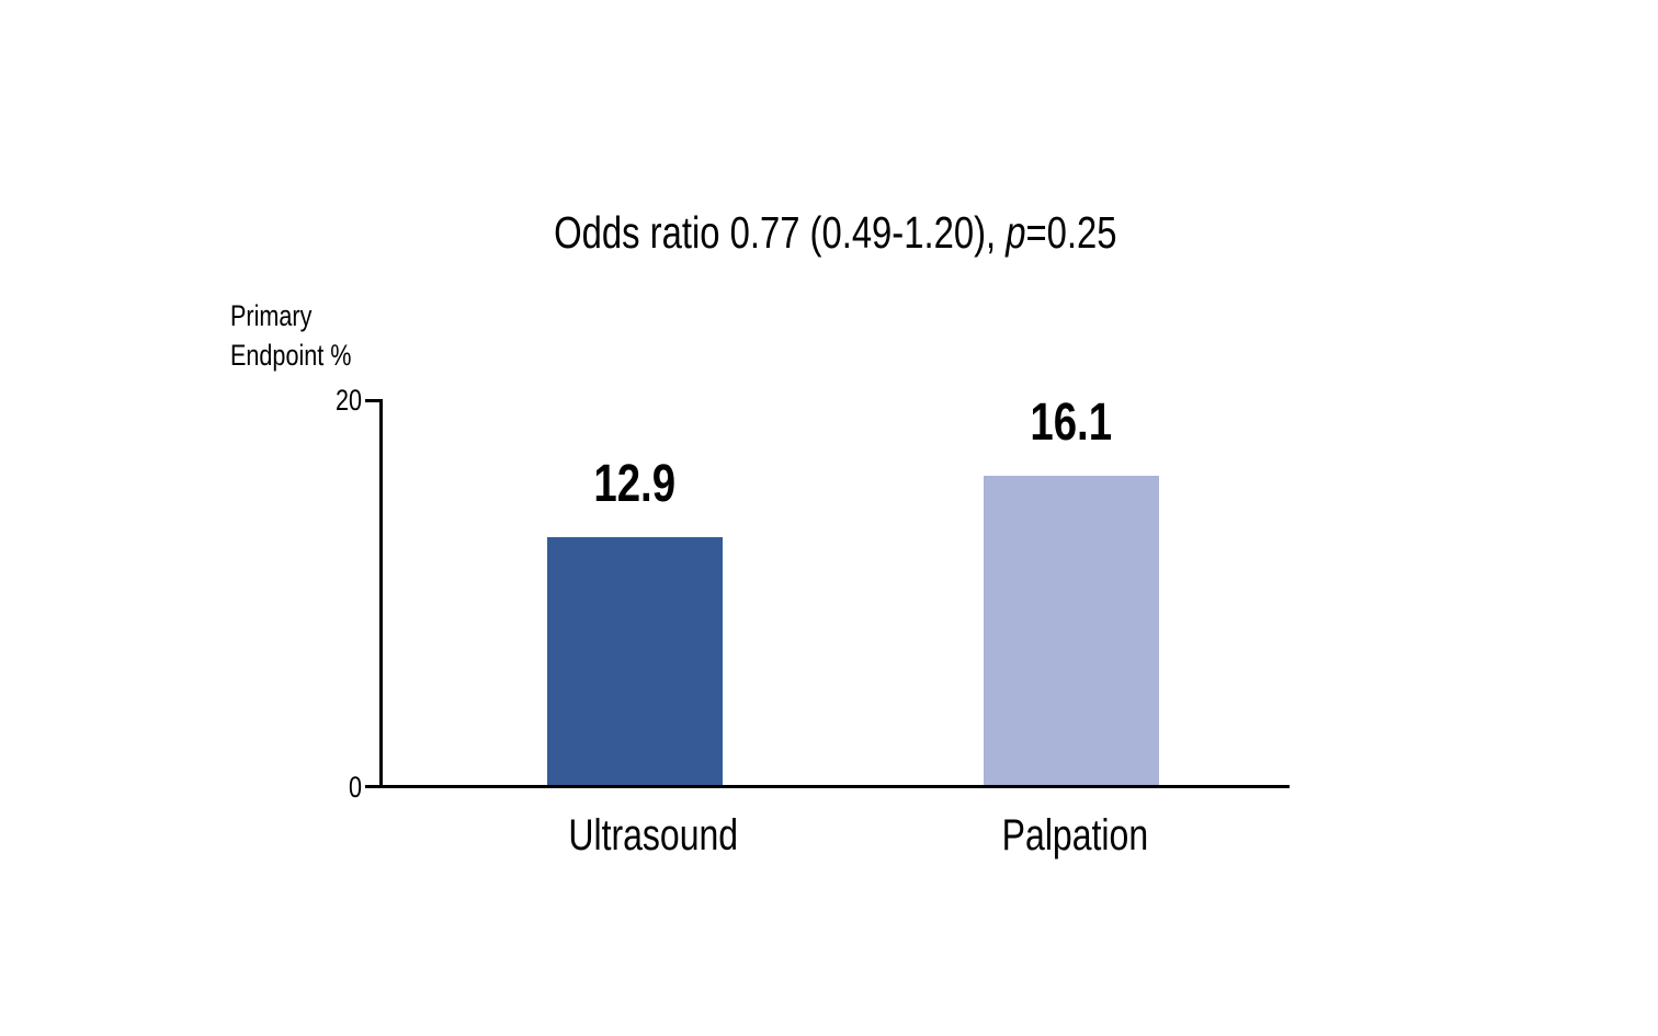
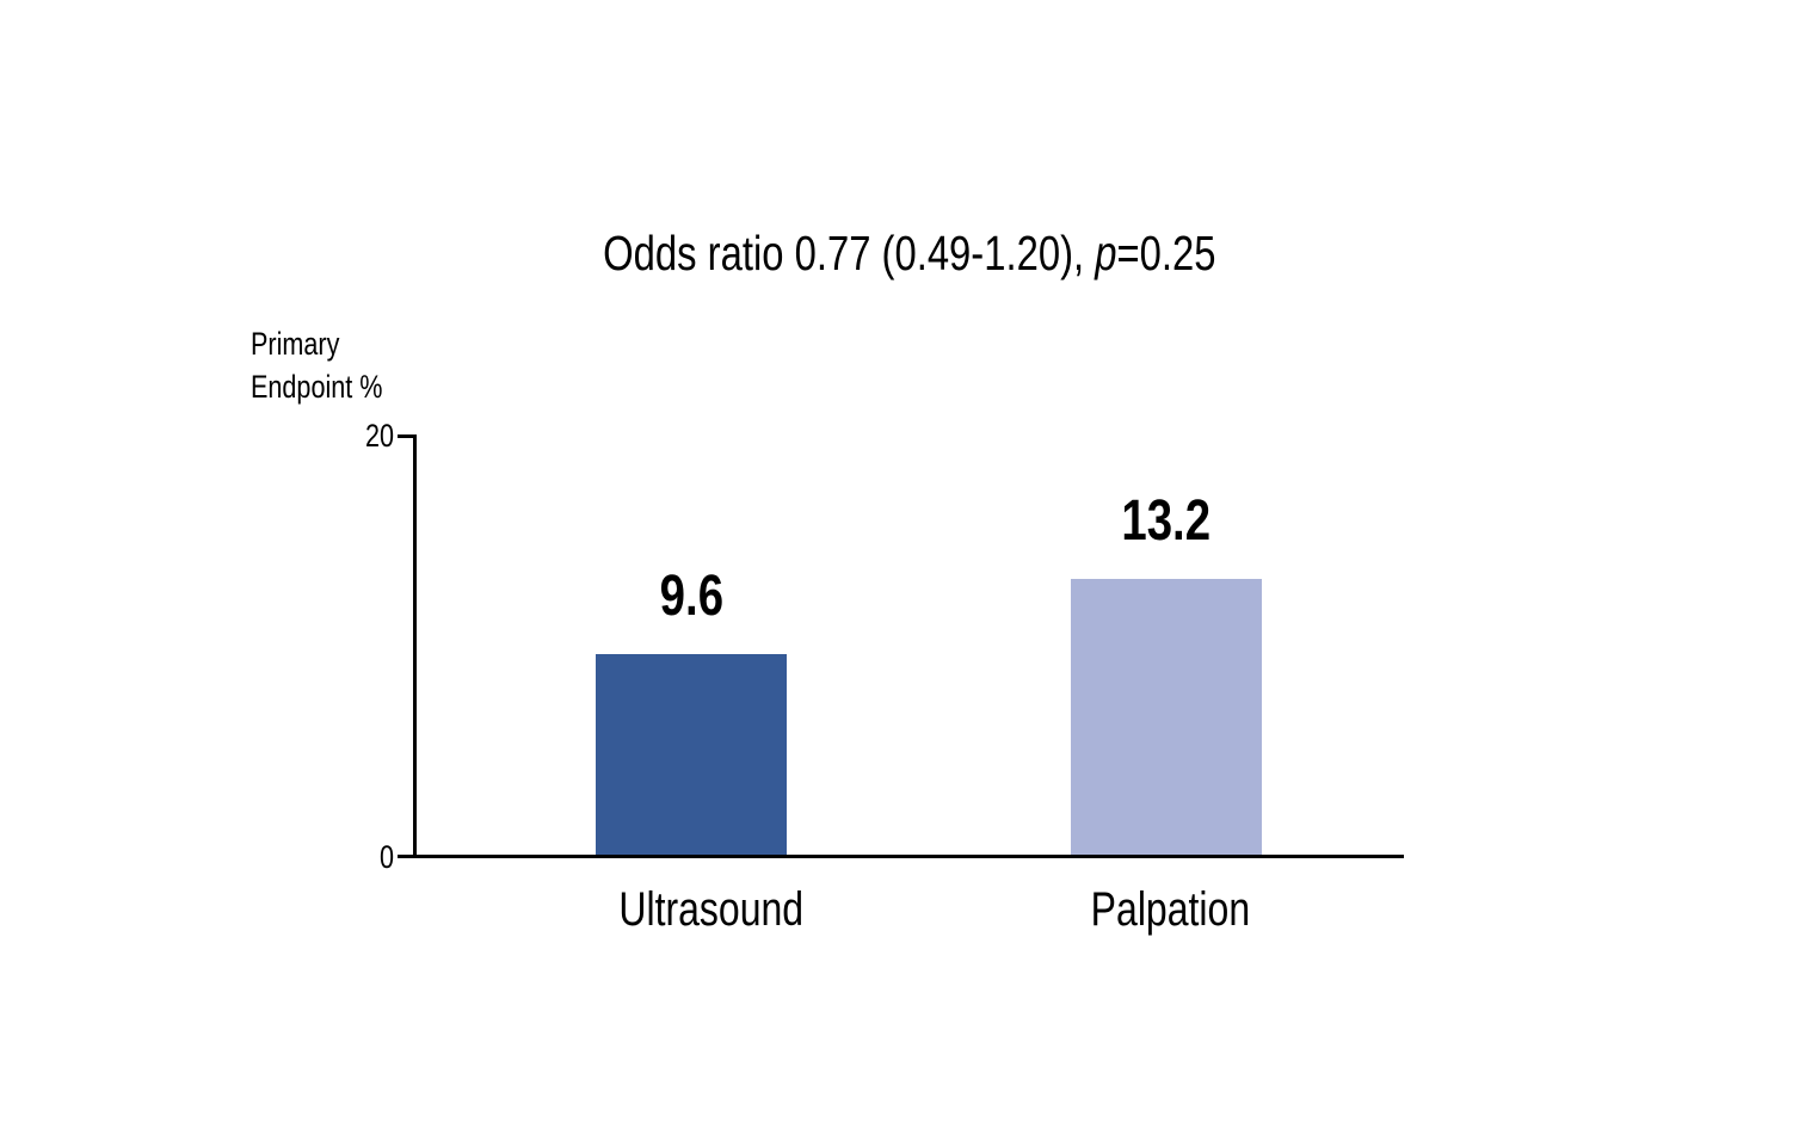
Ultrasound: 12.9 -> 9.6
Palpation: 16.1 -> 13.2
